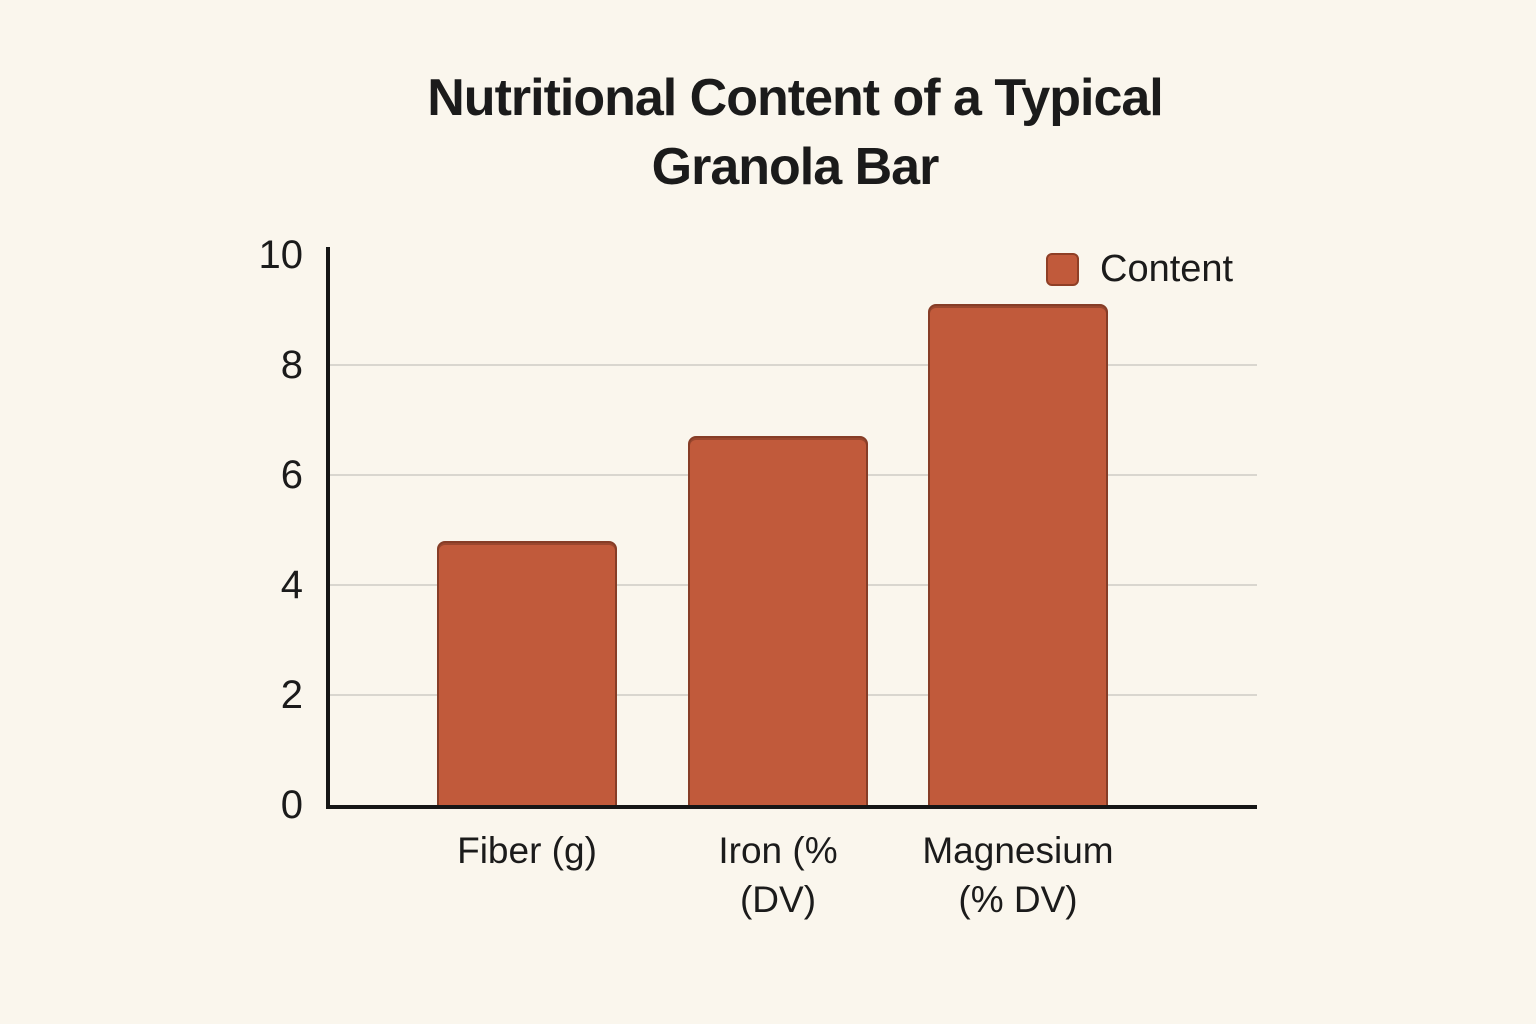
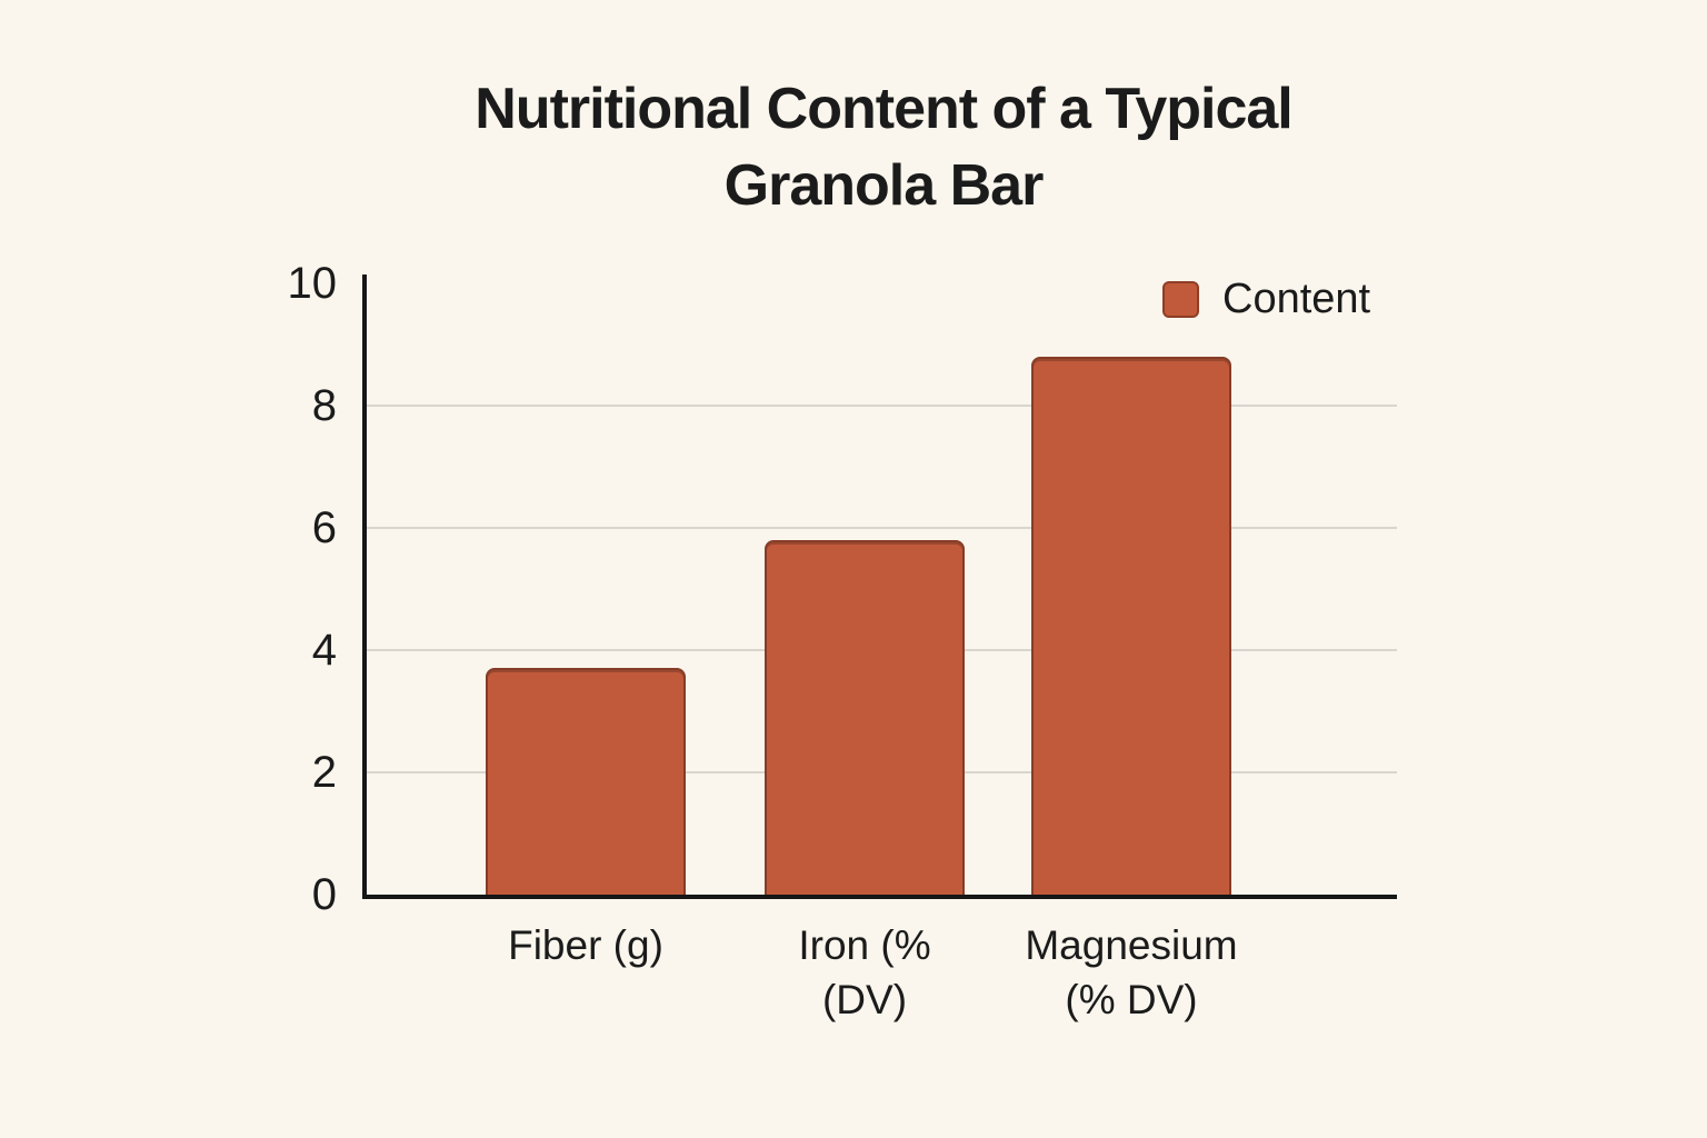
Fiber (g): 4.8 -> 3.7
Iron (% (DV): 6.7 -> 5.8
Magnesium (% DV): 9.1 -> 8.8
